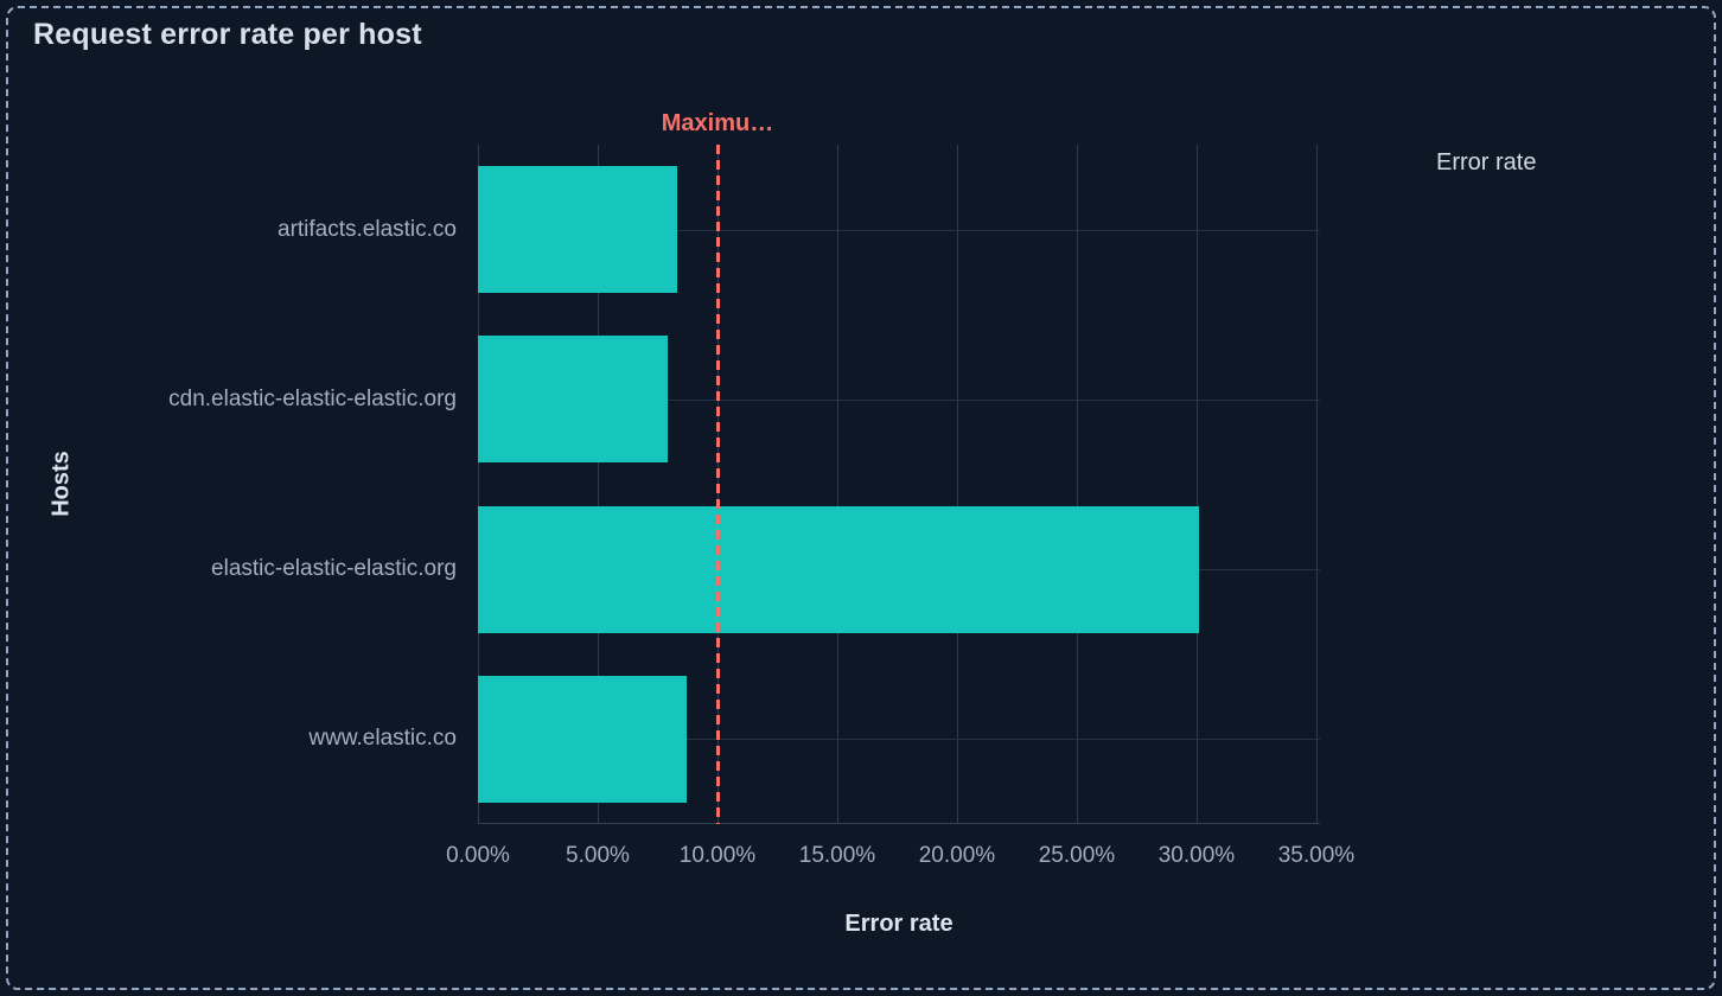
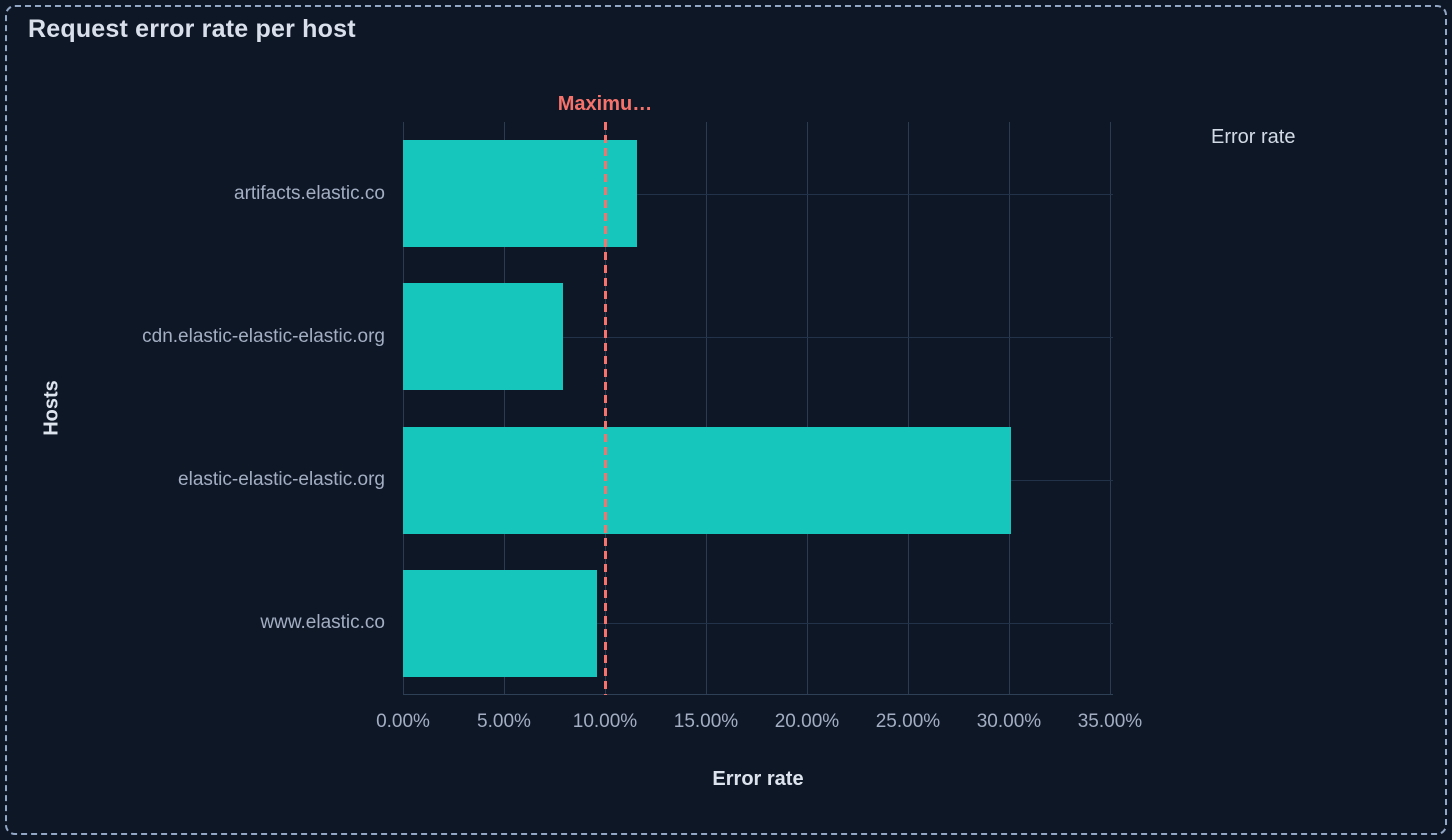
artifacts.elastic.co: 8.3% -> 11.6%
www.elastic.co: 8.7% -> 9.6%
